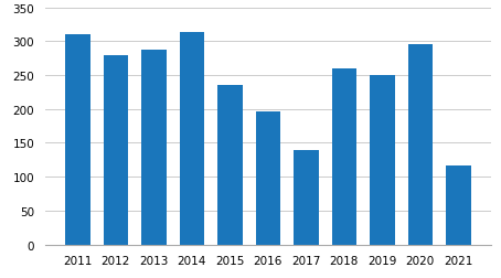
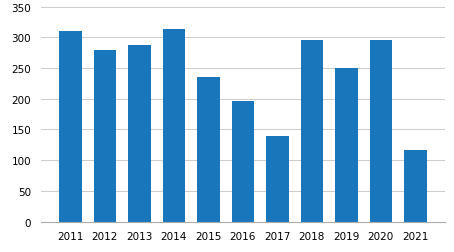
2018: 260 -> 296
